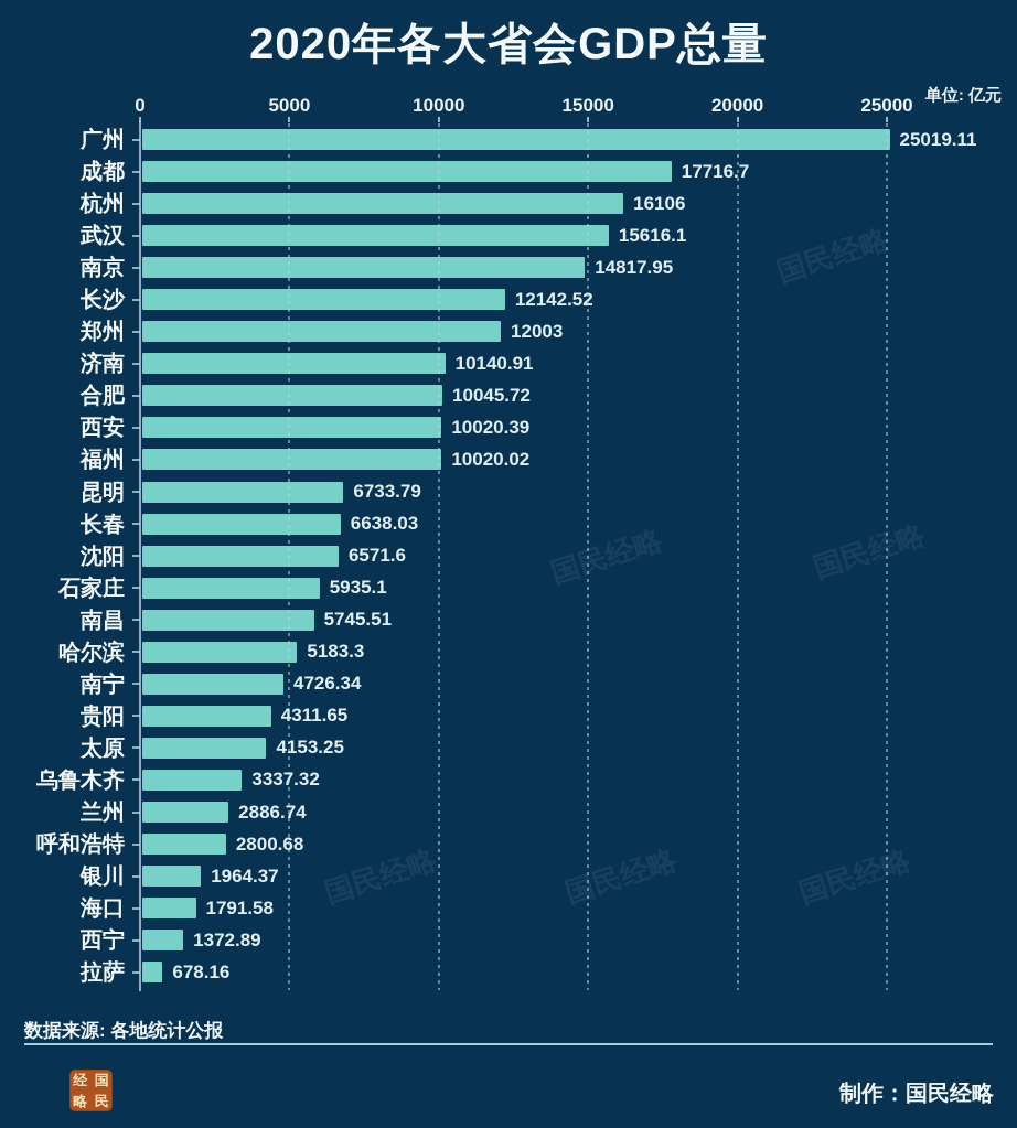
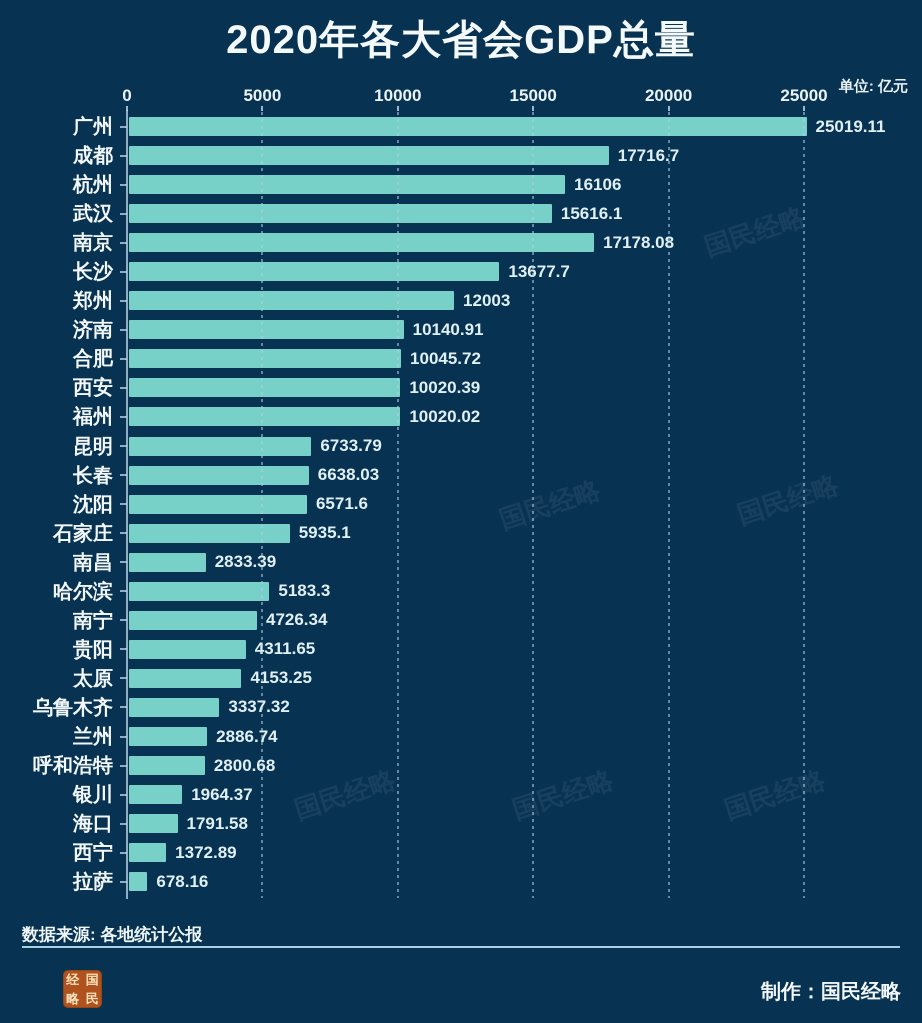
南京: 14817.95 -> 17178.08
长沙: 12142.52 -> 13677.7
南昌: 5745.51 -> 2833.39
